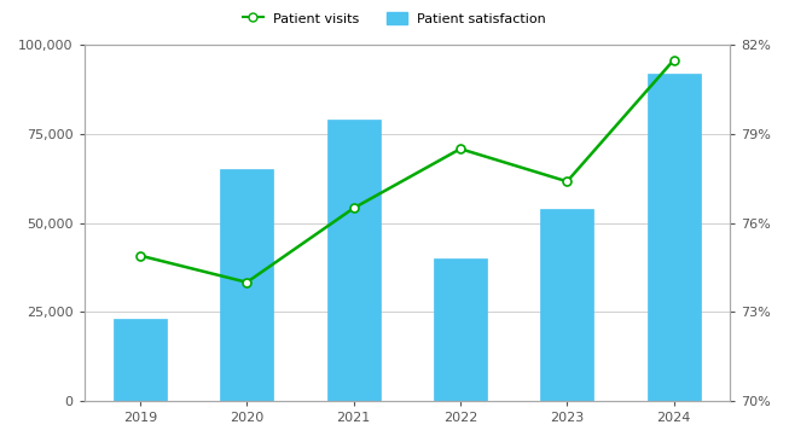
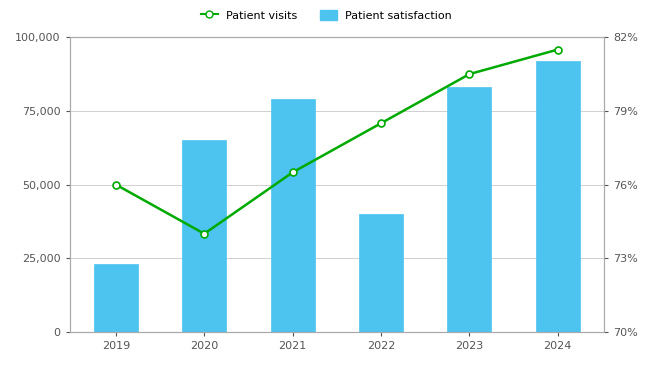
Patient visits/2019: 74.9% -> 76.0%
Patient satisfaction/2023: 54,000 -> 83,000
Patient visits/2023: 77.4% -> 80.5%
